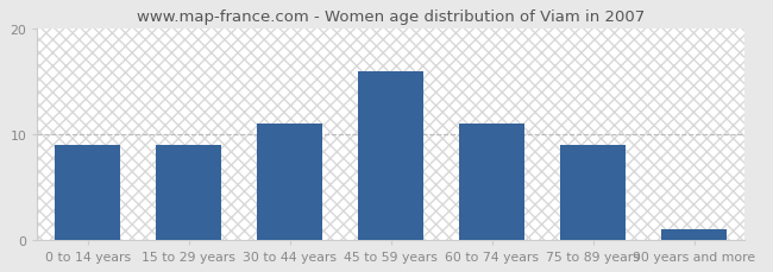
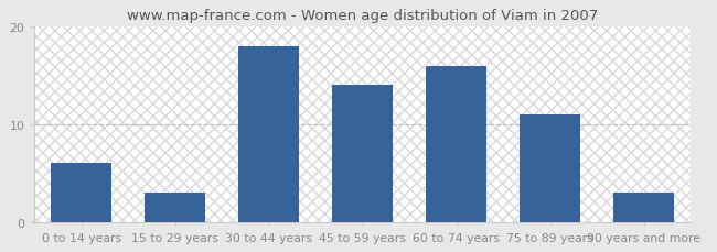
0 to 14 years: 9 -> 6
15 to 29 years: 9 -> 3
30 to 44 years: 11 -> 18
45 to 59 years: 16 -> 14
60 to 74 years: 11 -> 16
75 to 89 years: 9 -> 11
90 years and more: 1 -> 3
